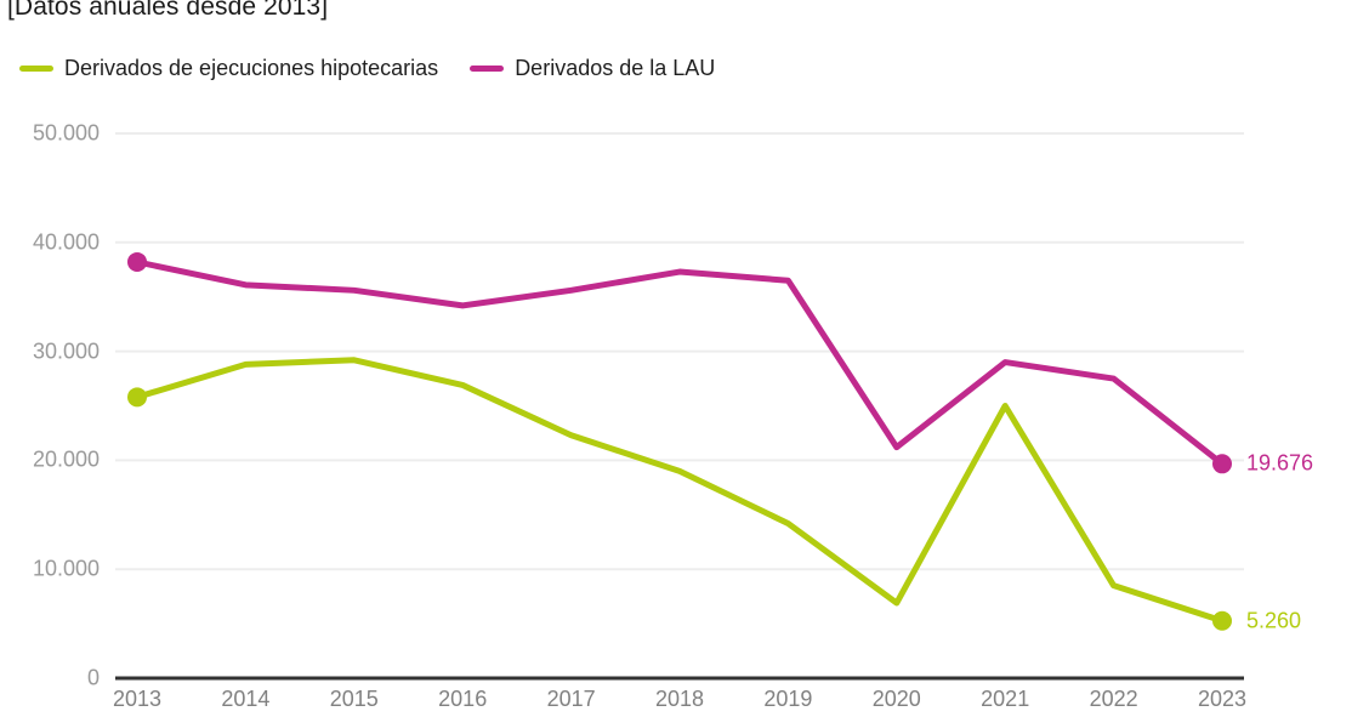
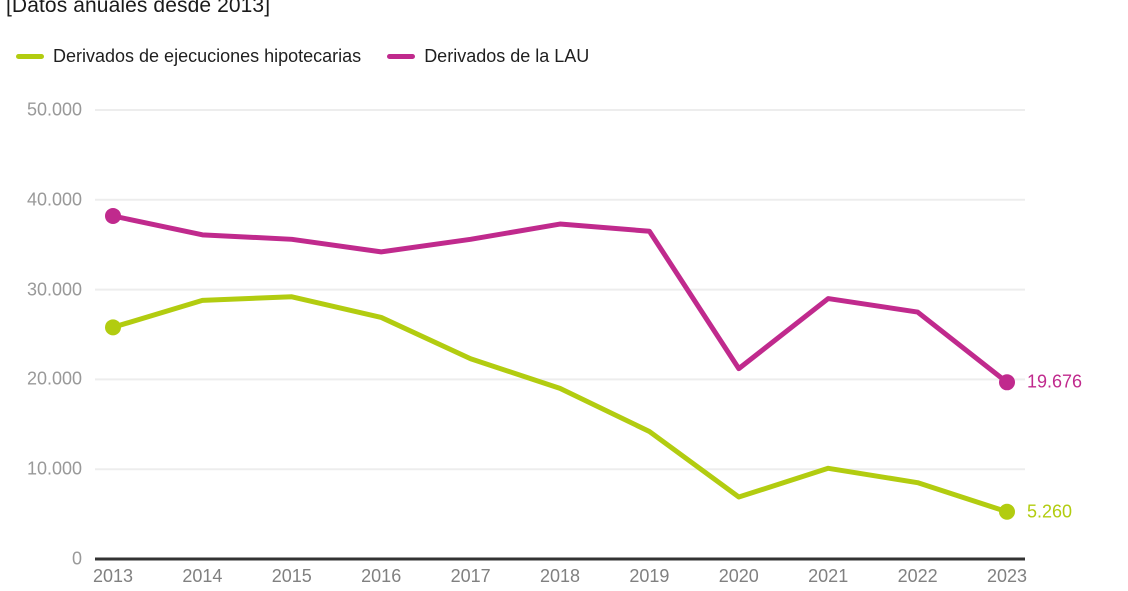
Derivados de ejecuciones hipotecarias/2021: 25000 -> 10000
